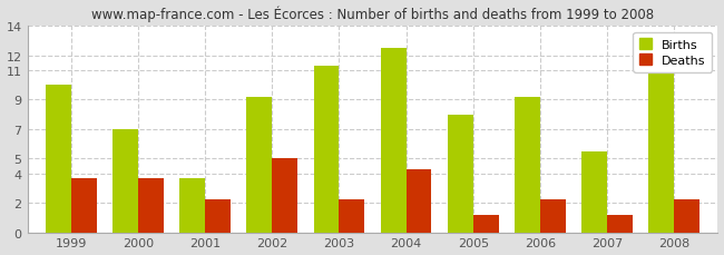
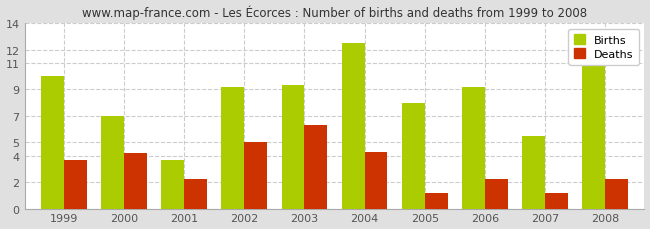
Deaths/2000: 3.7 -> 4.2
Births/2003: 11.3 -> 9.3
Deaths/2003: 2.2 -> 6.3
